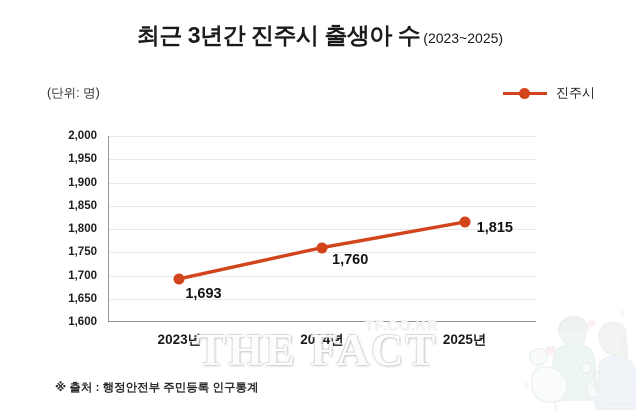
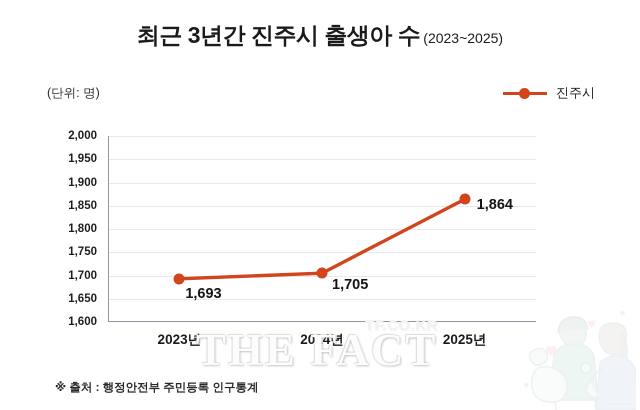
2024년: 1,760 -> 1,705
2025년: 1,815 -> 1,864
